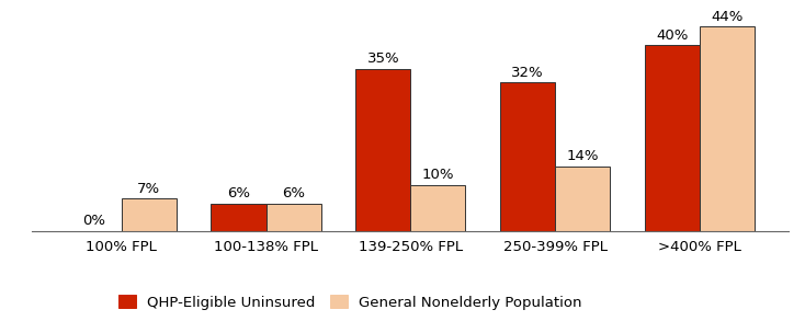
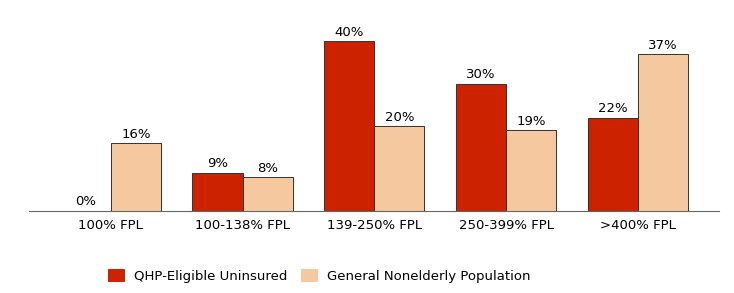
General Nonelderly Population/100% FPL: 7% -> 16%
QHP-Eligible Uninsured/100-138% FPL: 6% -> 9%
General Nonelderly Population/100-138% FPL: 6% -> 8%
QHP-Eligible Uninsured/139-250% FPL: 35% -> 40%
General Nonelderly Population/139-250% FPL: 10% -> 20%
QHP-Eligible Uninsured/250-399% FPL: 32% -> 30%
General Nonelderly Population/250-399% FPL: 14% -> 19%
QHP-Eligible Uninsured/>400% FPL: 40% -> 22%
General Nonelderly Population/>400% FPL: 44% -> 37%
